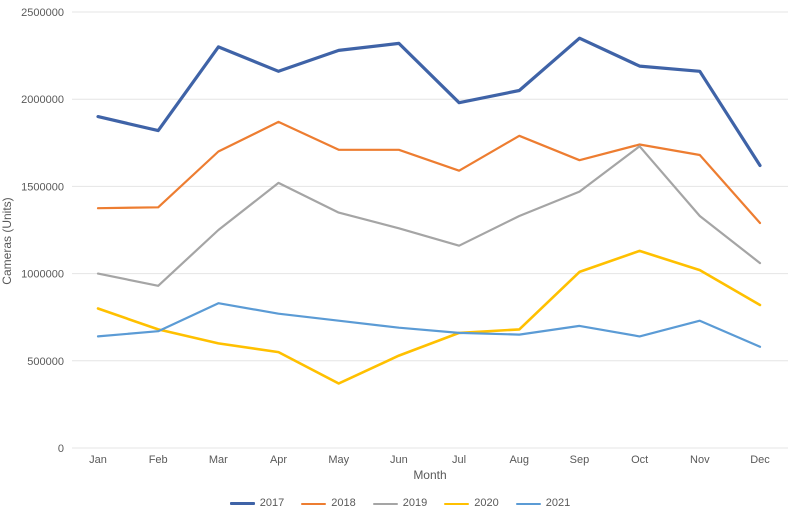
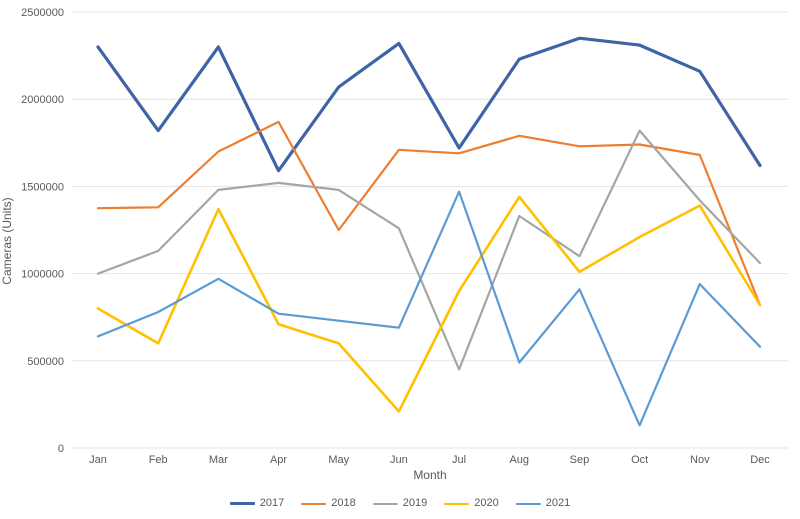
2017/Jan: 1900000 -> 2300000
2019/Feb: 930000 -> 1130000
2020/Feb: 680000 -> 600000
2021/Feb: 670000 -> 780000
2019/Mar: 1250000 -> 1480000
2020/Mar: 600000 -> 1370000
2021/Mar: 830000 -> 970000
2017/Apr: 2160000 -> 1590000
2020/Apr: 550000 -> 710000
2017/May: 2280000 -> 2070000
2018/May: 1710000 -> 1250000
2019/May: 1350000 -> 1480000
2020/May: 370000 -> 600000
2020/Jun: 530000 -> 210000
2017/Jul: 1980000 -> 1720000
2018/Jul: 1590000 -> 1690000
2019/Jul: 1160000 -> 450000
2020/Jul: 660000 -> 900000
2021/Jul: 660000 -> 1470000
2017/Aug: 2050000 -> 2230000
2020/Aug: 680000 -> 1440000
2021/Aug: 650000 -> 490000
2018/Sep: 1650000 -> 1730000
2019/Sep: 1470000 -> 1100000
2021/Sep: 700000 -> 910000
2017/Oct: 2190000 -> 2310000
2019/Oct: 1730000 -> 1820000
2020/Oct: 1130000 -> 1210000
2021/Oct: 640000 -> 130000
2019/Nov: 1330000 -> 1420000
2020/Nov: 1020000 -> 1390000
2021/Nov: 730000 -> 940000
2018/Dec: 1290000 -> 820000
